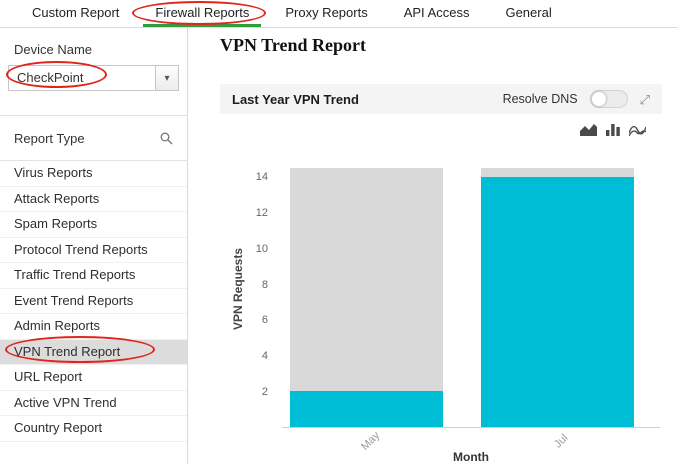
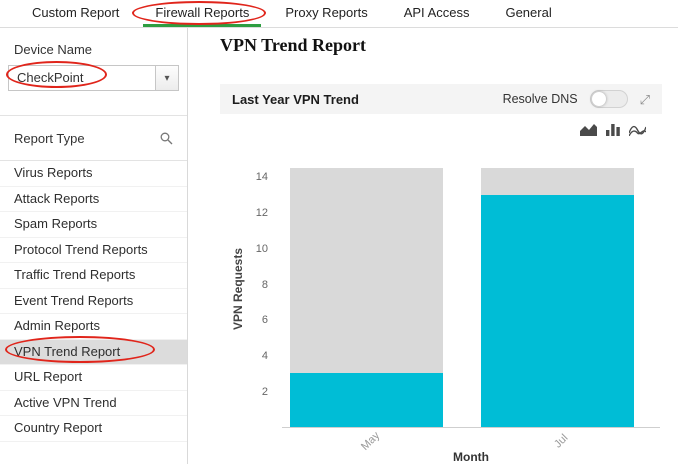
VPN Requests/May: 2 -> 3
VPN Requests/Jul: 14 -> 13
